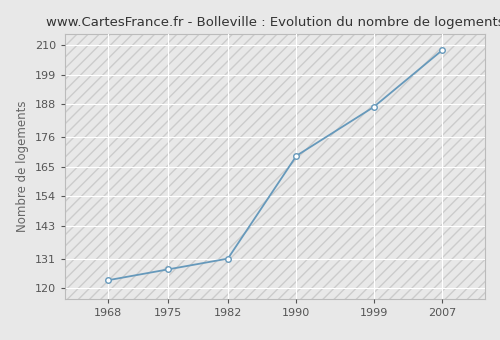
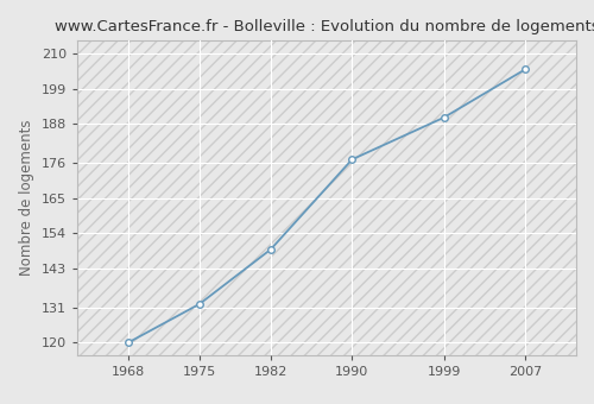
1968: 123 -> 120
1975: 127 -> 132
1982: 131 -> 149
1990: 169 -> 177
1999: 187 -> 190
2007: 208 -> 205
